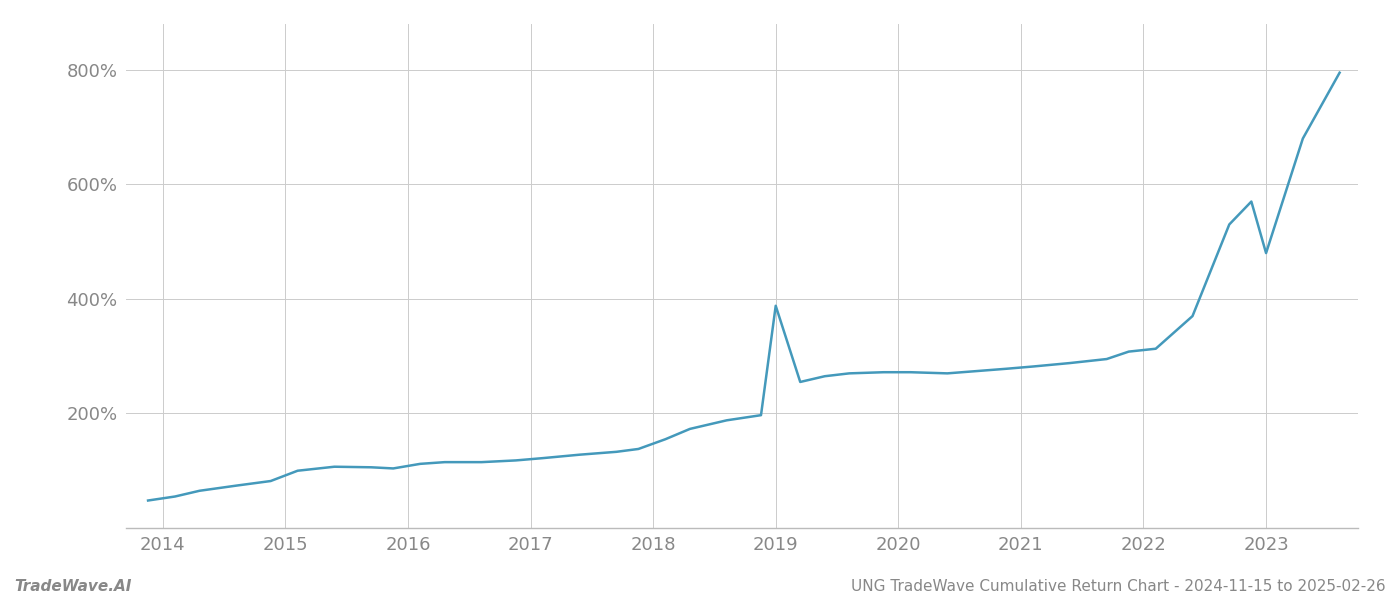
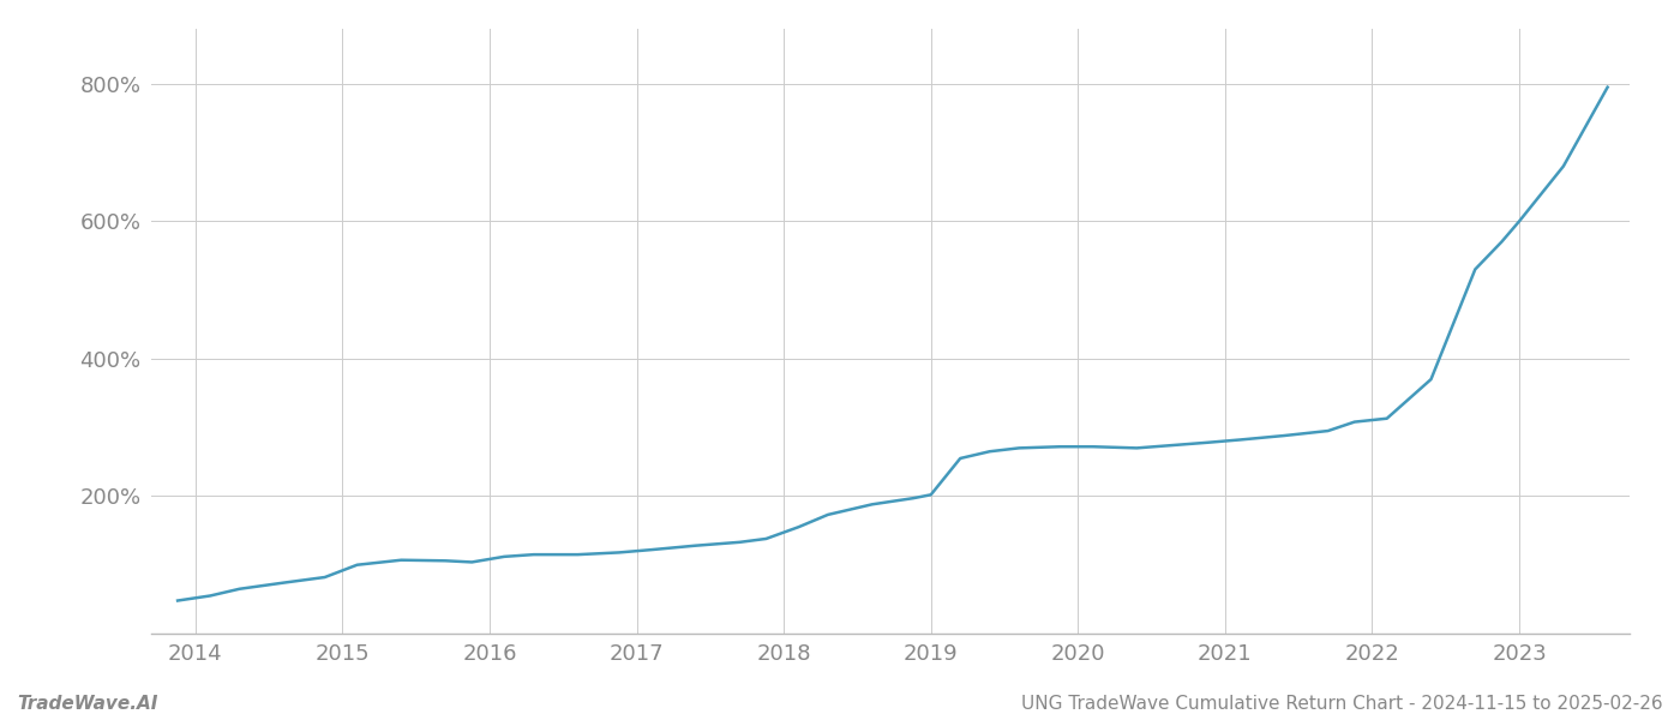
2019: 388% -> 202%
2023: 480% -> 600%
